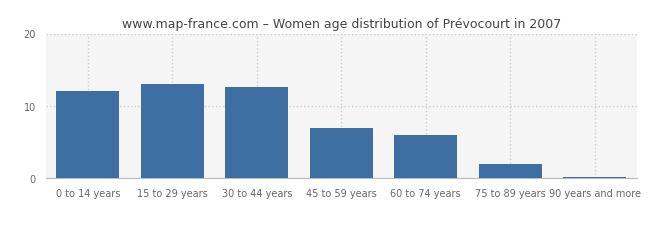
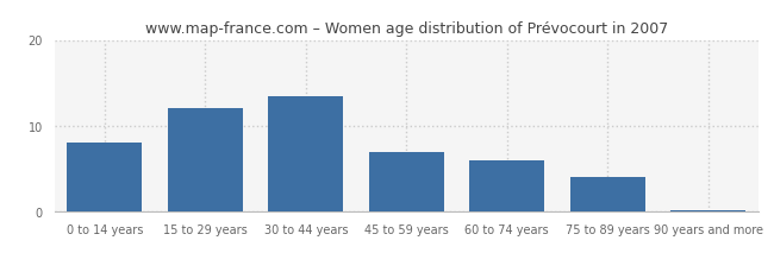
0 to 14 years: 12.0 -> 8.0
15 to 29 years: 13.0 -> 12.0
30 to 44 years: 12.6 -> 13.5
75 to 89 years: 2.0 -> 4.0
